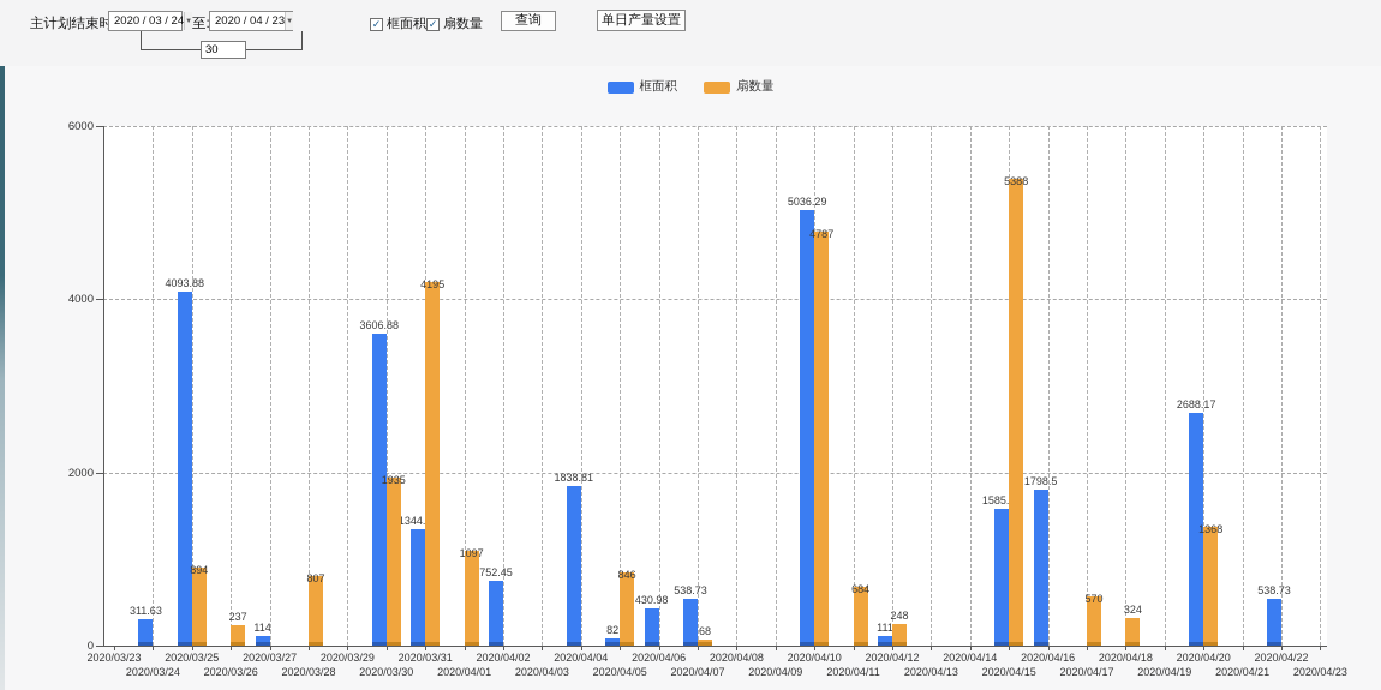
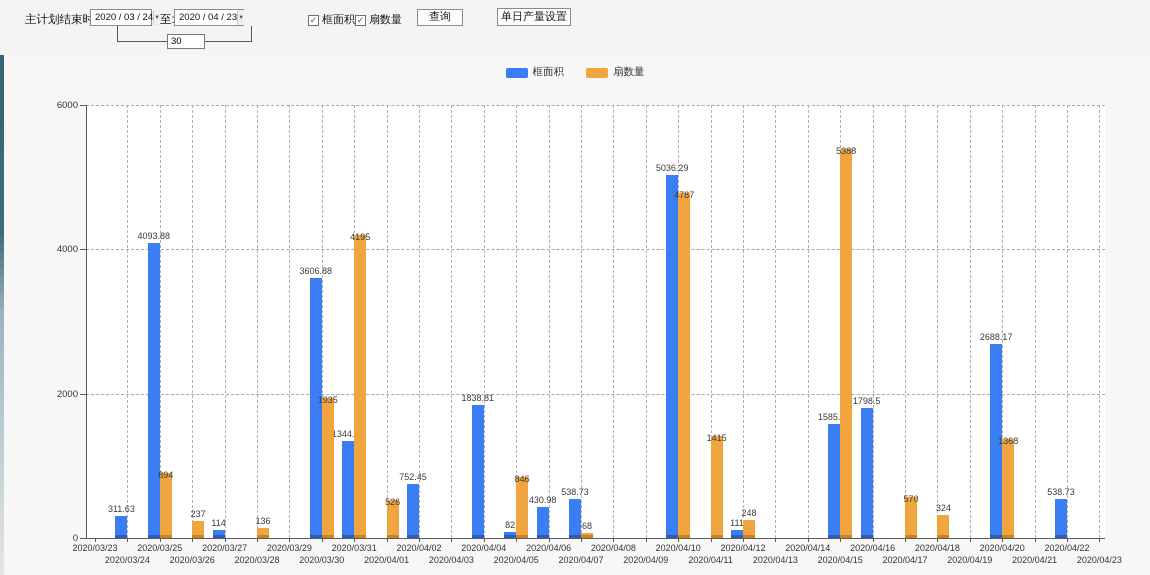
扇数量/2020/03/28: 807 -> 136
扇数量/2020/04/01: 1097 -> 526
扇数量/2020/04/11: 684 -> 1415
